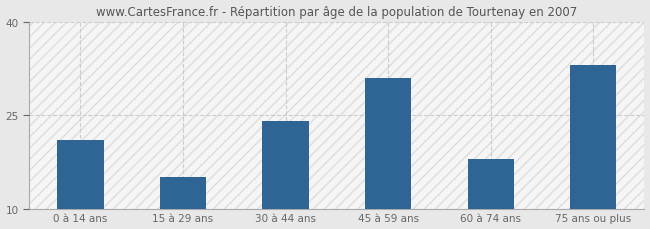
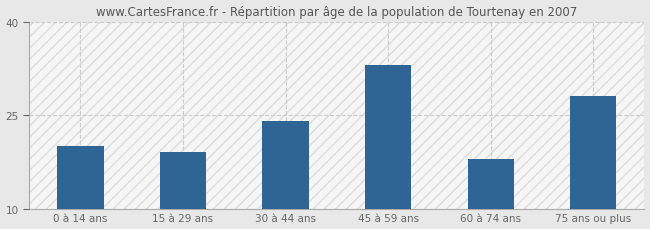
0 à 14 ans: 21 -> 20
15 à 29 ans: 15 -> 19
45 à 59 ans: 31 -> 33
75 ans ou plus: 33 -> 28
